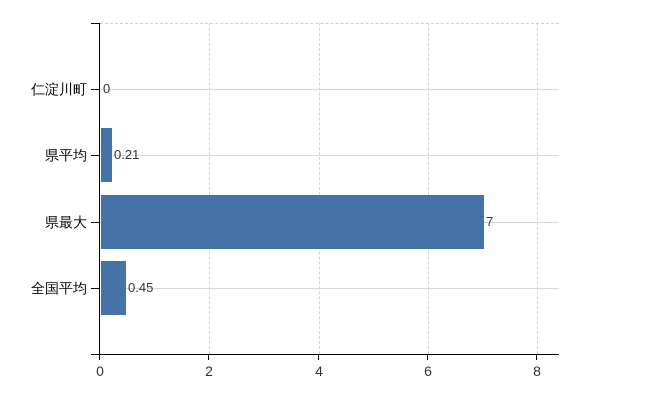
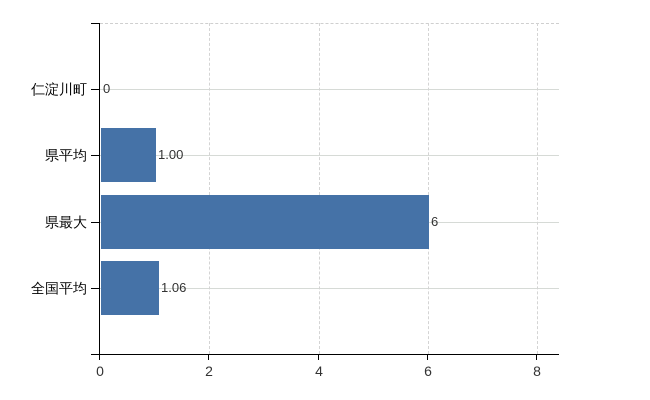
県平均: 0.21 -> 1.00
県最大: 7 -> 6
全国平均: 0.45 -> 1.06
